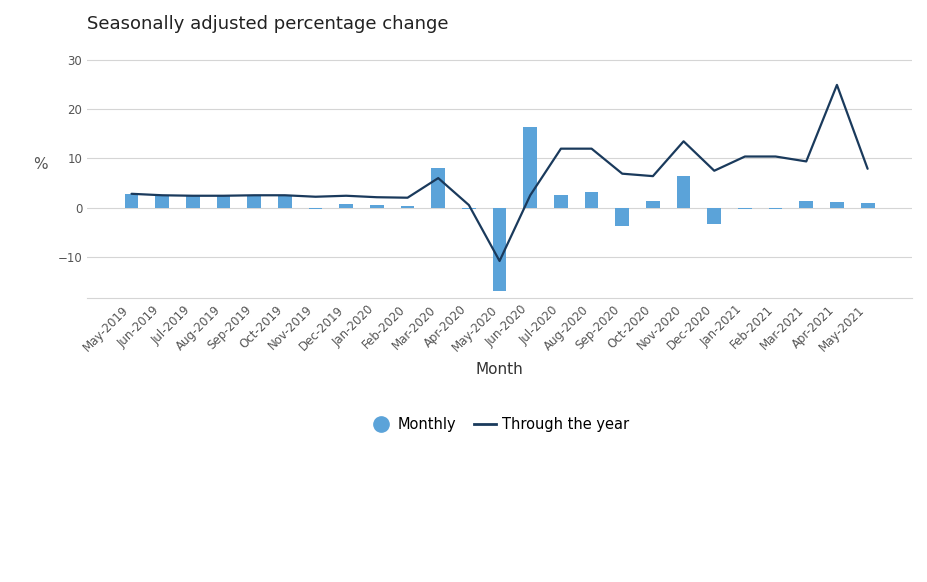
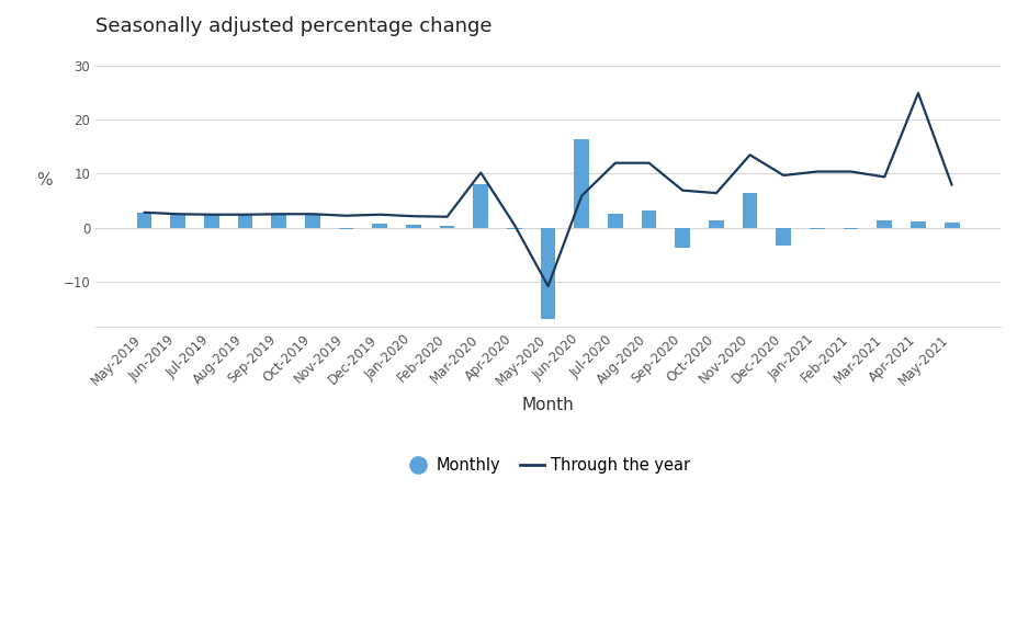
Through the year/Mar-2020: 6.0 -> 10.2
Through the year/Jun-2020: 2.5 -> 5.9
Through the year/Dec-2020: 7.5 -> 9.7
